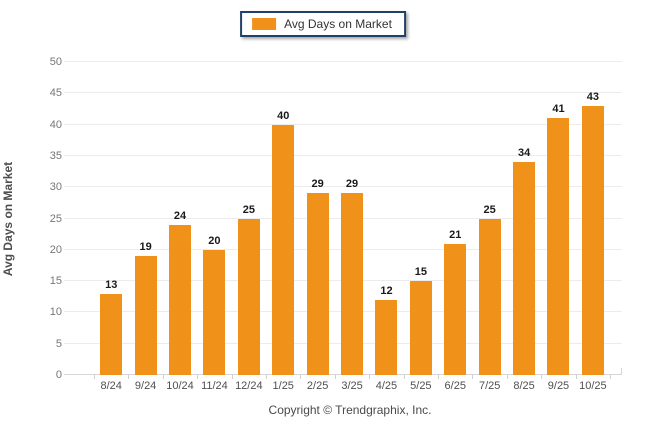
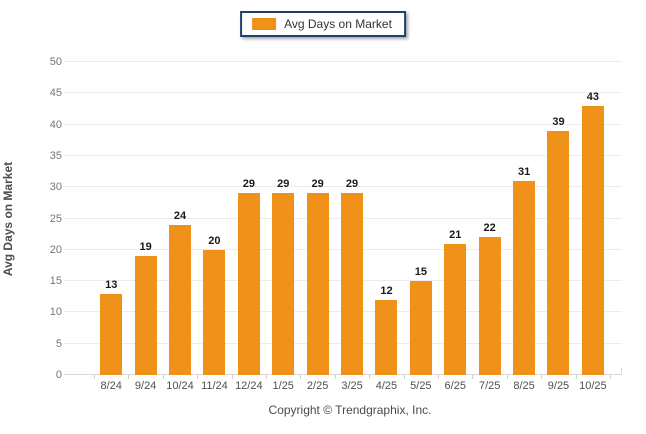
12/24: 25 -> 29
1/25: 40 -> 29
7/25: 25 -> 22
8/25: 34 -> 31
9/25: 41 -> 39
